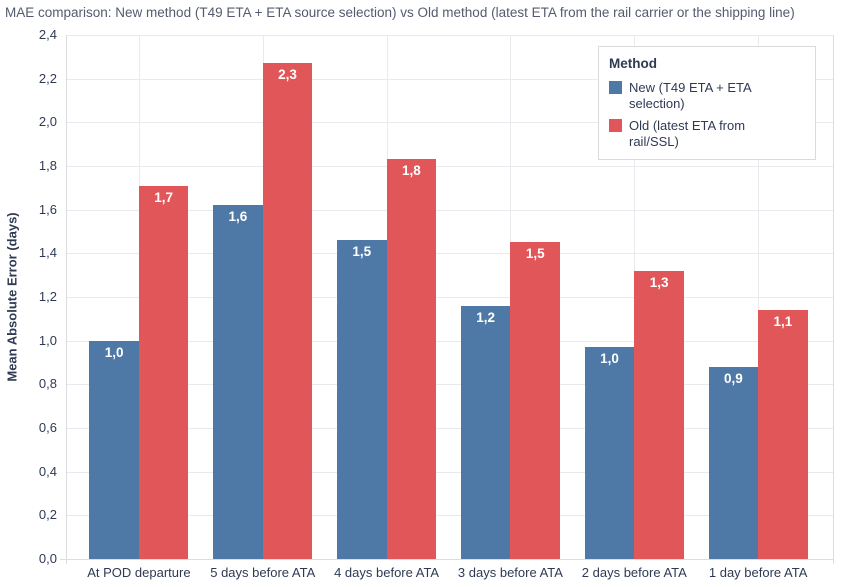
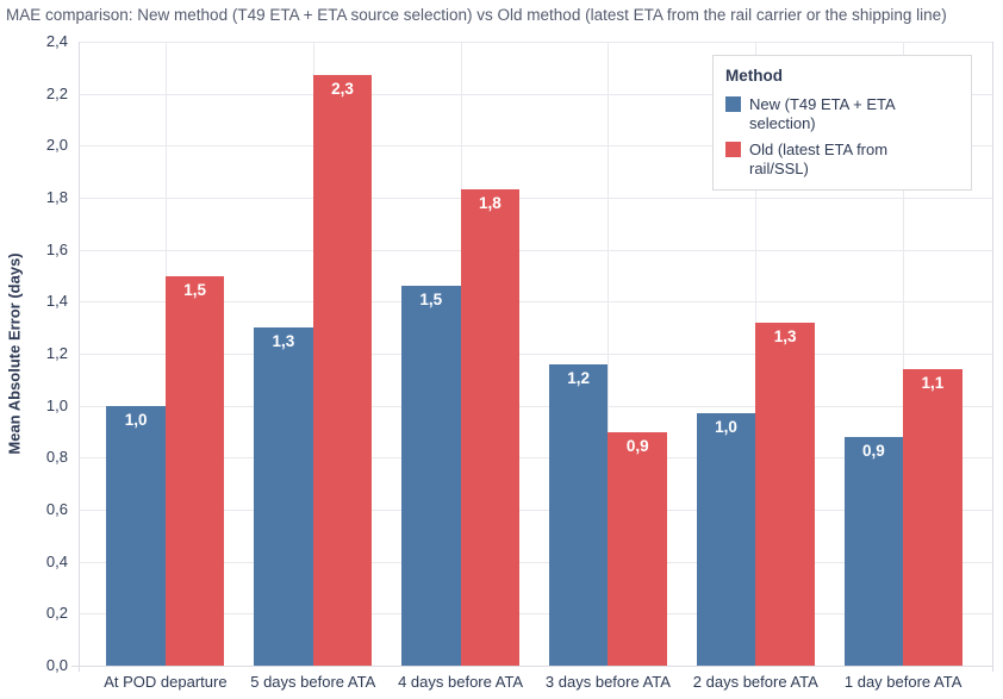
Old (latest ETA from rail/SSL)/At POD departure: 1,7 -> 1,5
New (T49 ETA + ETA selection)/5 days before ATA: 1,6 -> 1,3
Old (latest ETA from rail/SSL)/3 days before ATA: 1,5 -> 0,9
